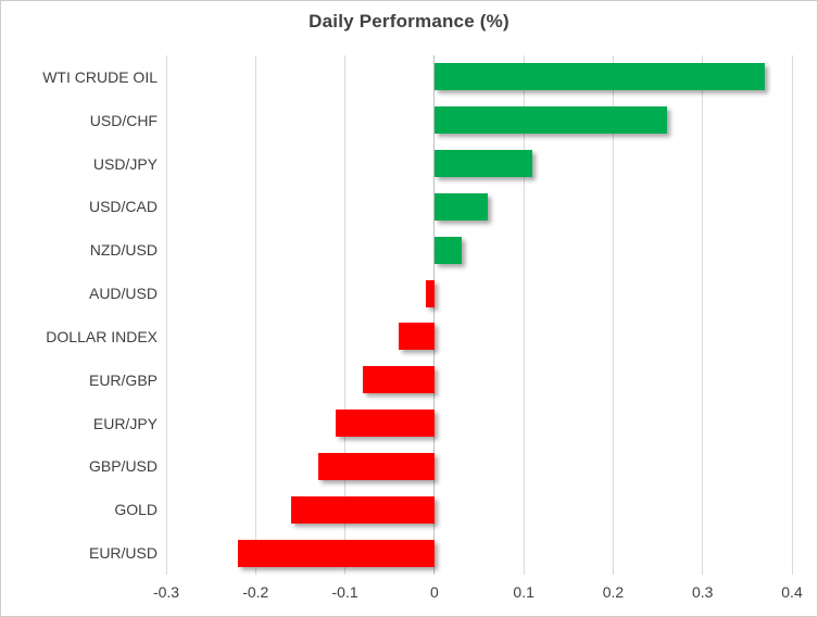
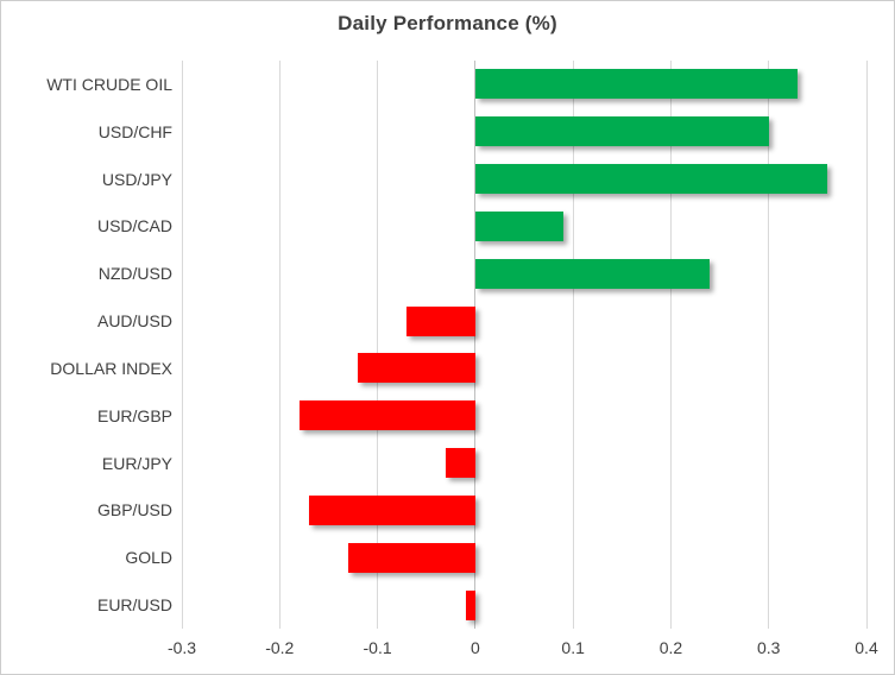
WTI CRUDE OIL: 0.37 -> 0.33
USD/CHF: 0.26 -> 0.30
USD/JPY: 0.11 -> 0.36
USD/CAD: 0.06 -> 0.09
NZD/USD: 0.03 -> 0.24
AUD/USD: -0.01 -> -0.07
DOLLAR INDEX: -0.04 -> -0.12
EUR/GBP: -0.08 -> -0.18
EUR/JPY: -0.11 -> -0.03
GBP/USD: -0.13 -> -0.17
GOLD: -0.16 -> -0.13
EUR/USD: -0.22 -> -0.01
